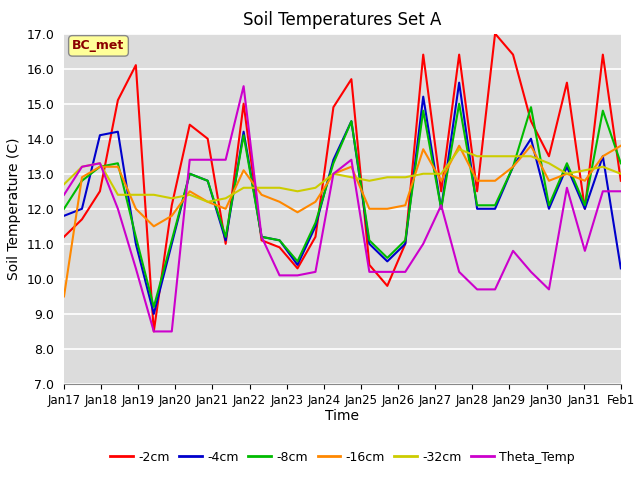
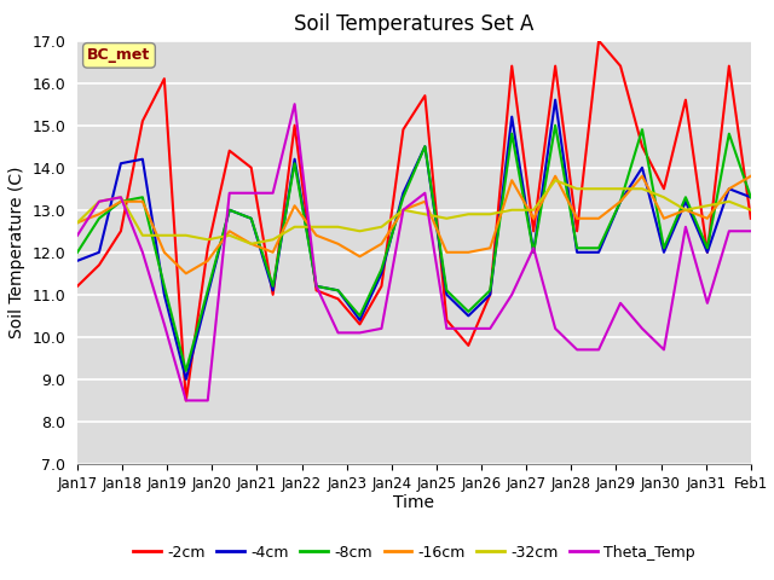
-16cm/Jan17: 9.5 -> 12.7
-4cm/Feb1: 10.3 -> 13.3
